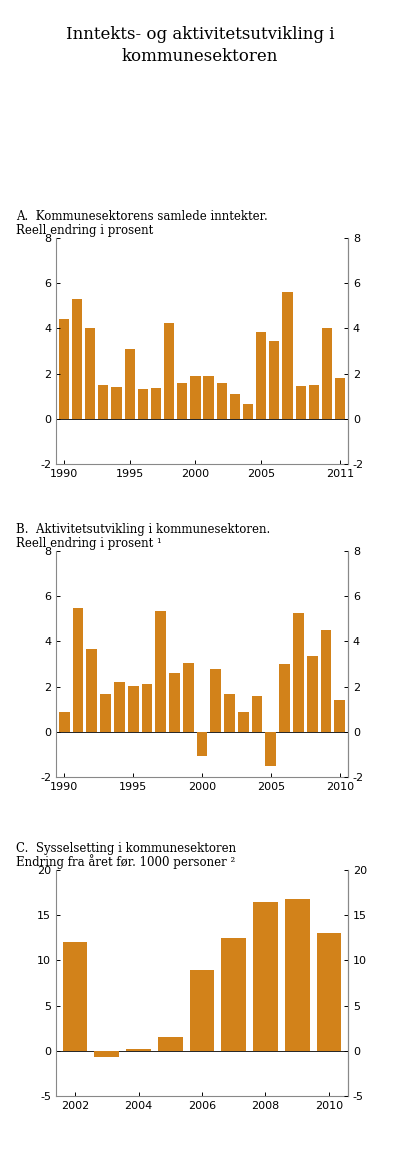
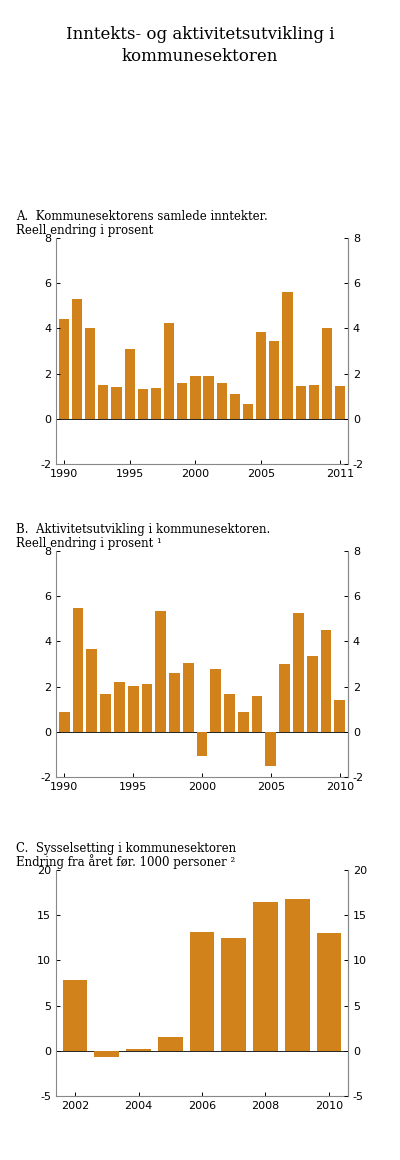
2011: 1.80 -> 1.45
2002: 12.0 -> 7.8
2006: 9.0 -> 13.2
